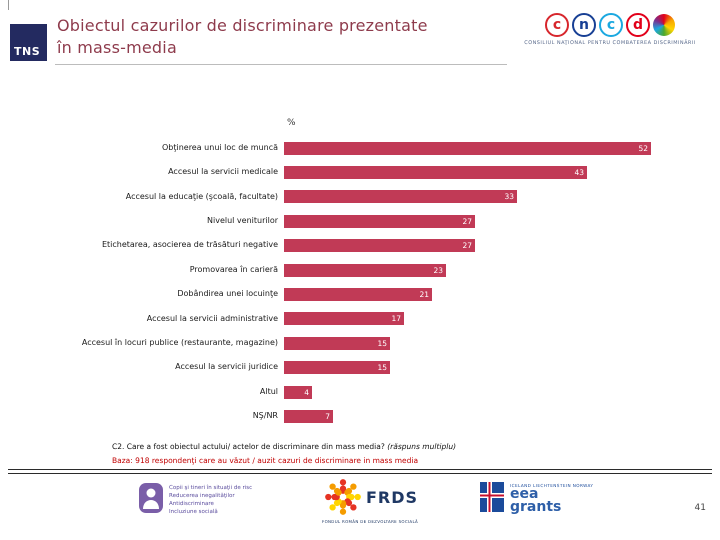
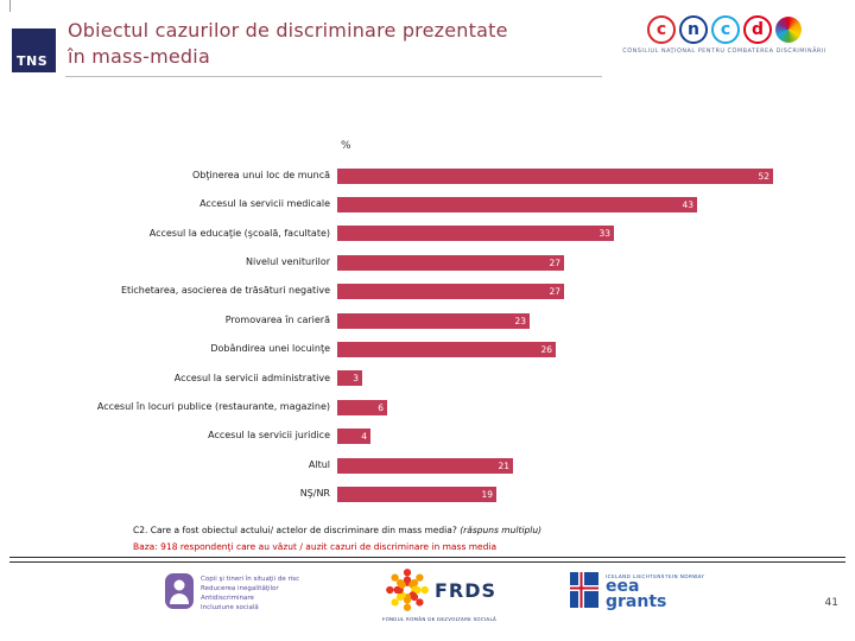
Dobândirea unei locuinţe: 21 -> 26
Accesul la servicii administrative: 17 -> 3
Accesul în locuri publice (restaurante, magazine): 15 -> 6
Accesul la servicii juridice: 15 -> 4
Altul: 4 -> 21
NŞ/NR: 7 -> 19
